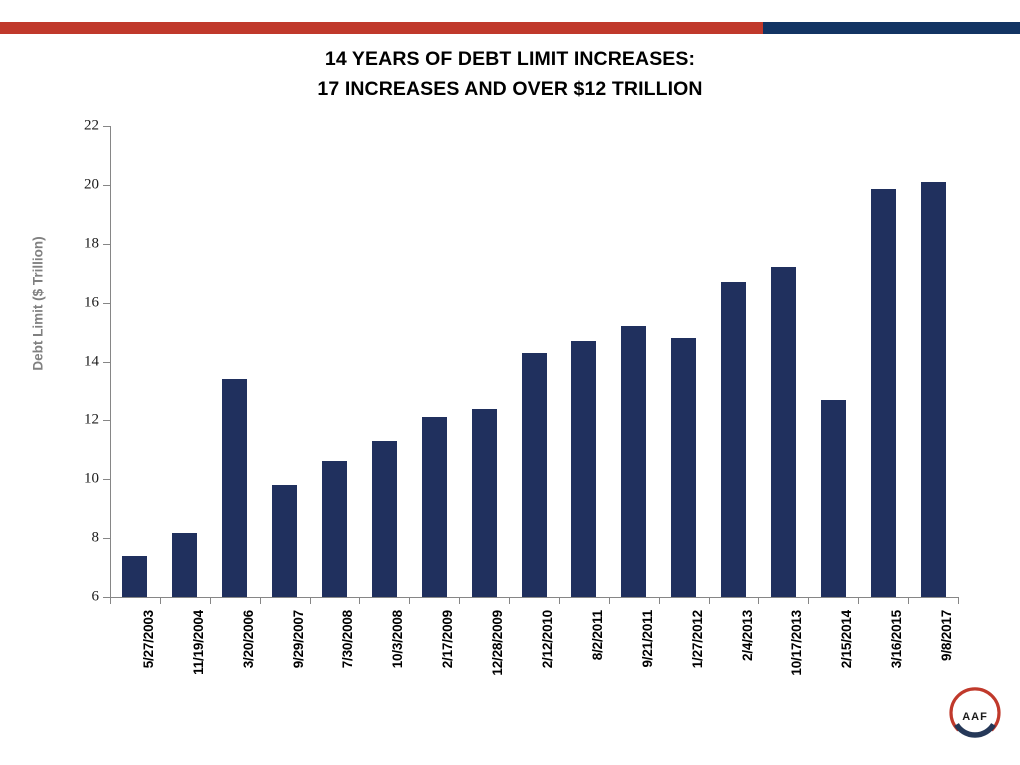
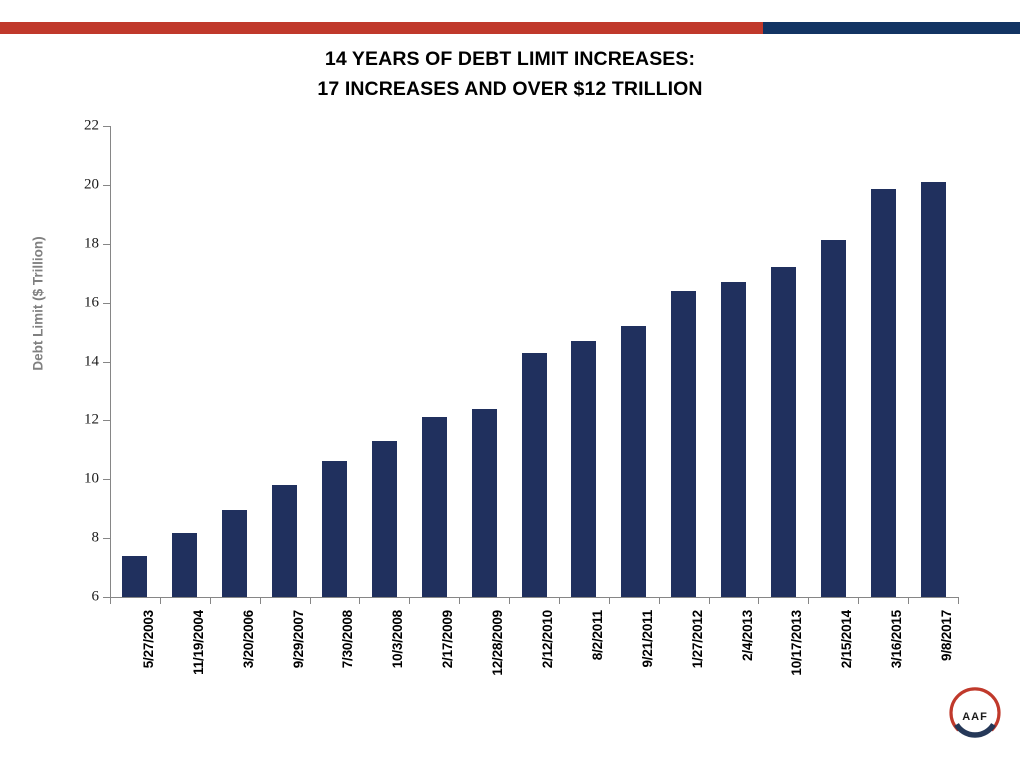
3/20/2006: 13.4 -> 9.0
1/27/2012: 14.8 -> 16.4
2/15/2014: 12.7 -> 18.1
